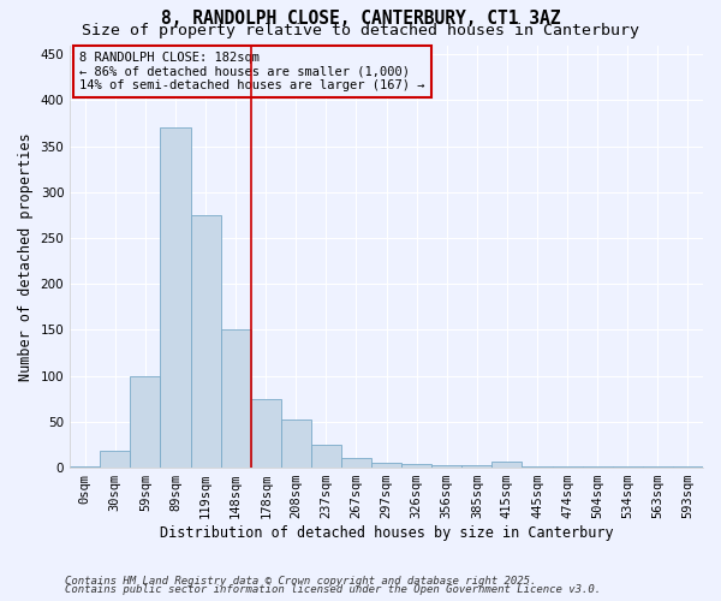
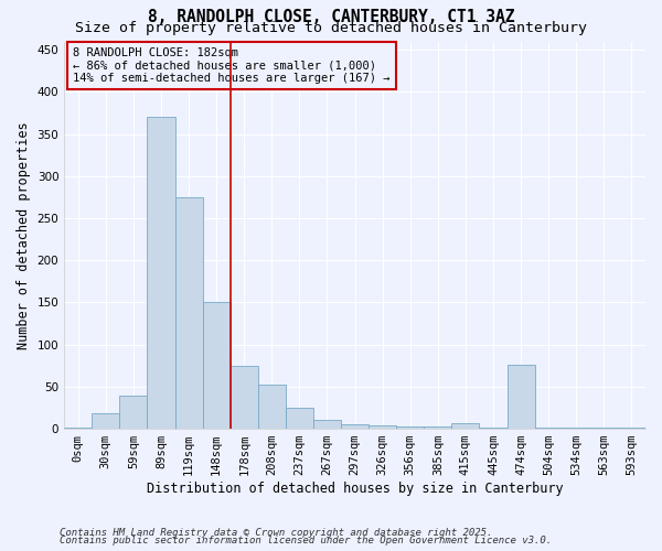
59sqm: 100 -> 40
474sqm: 2 -> 76
